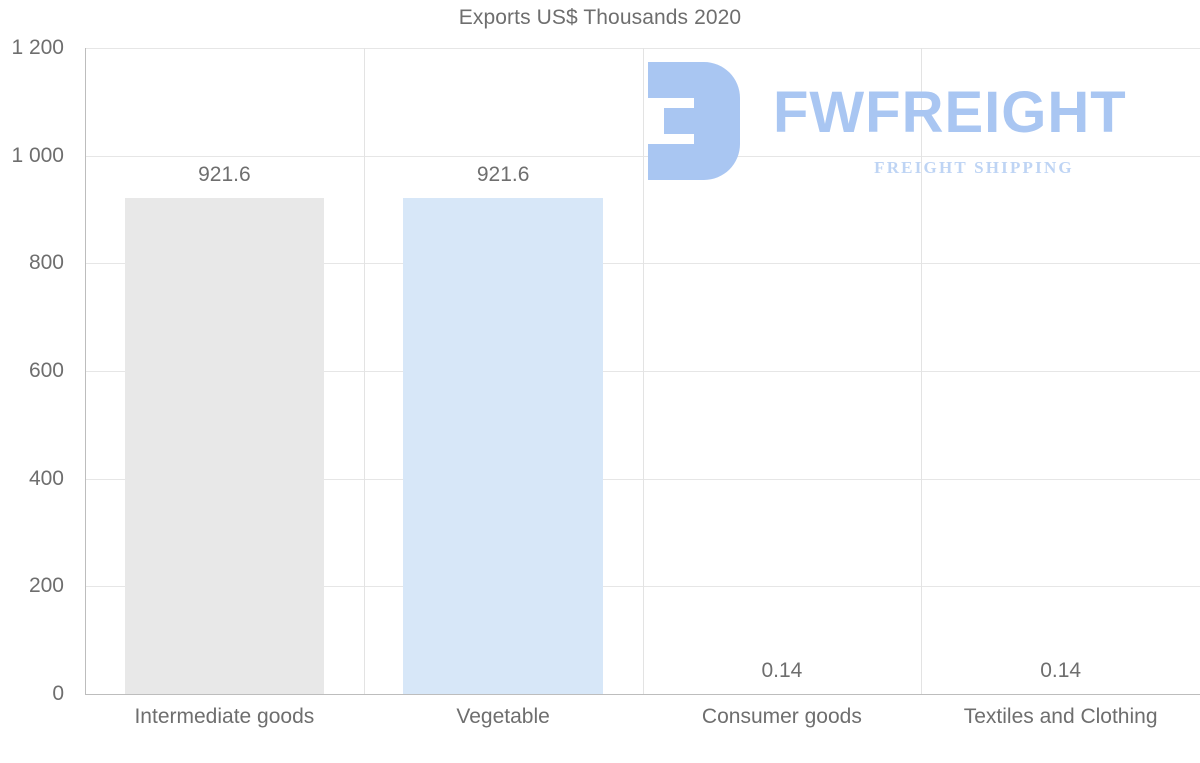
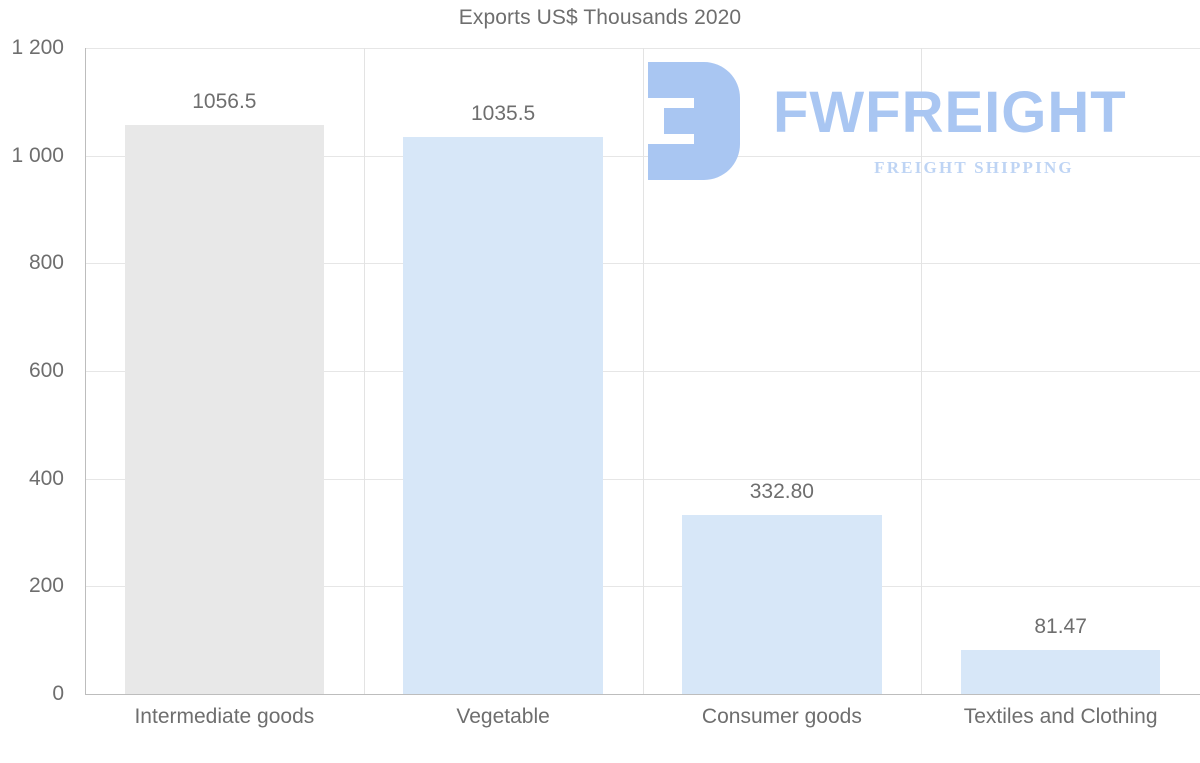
Intermediate goods: 921.6 -> 1056.5
Vegetable: 921.6 -> 1035.5
Consumer goods: 0.14 -> 332.80
Textiles and Clothing: 0.14 -> 81.47
